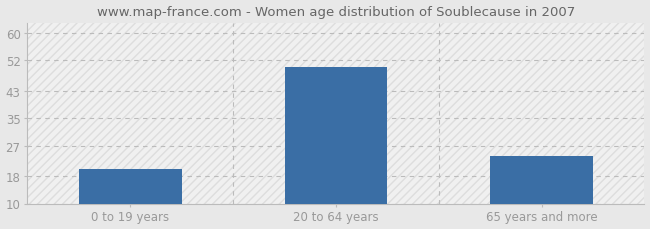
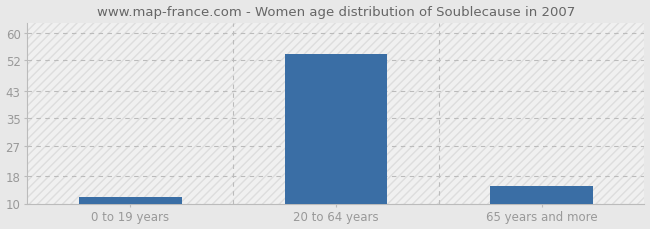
0 to 19 years: 20 -> 12
20 to 64 years: 50 -> 54
65 years and more: 24 -> 15
